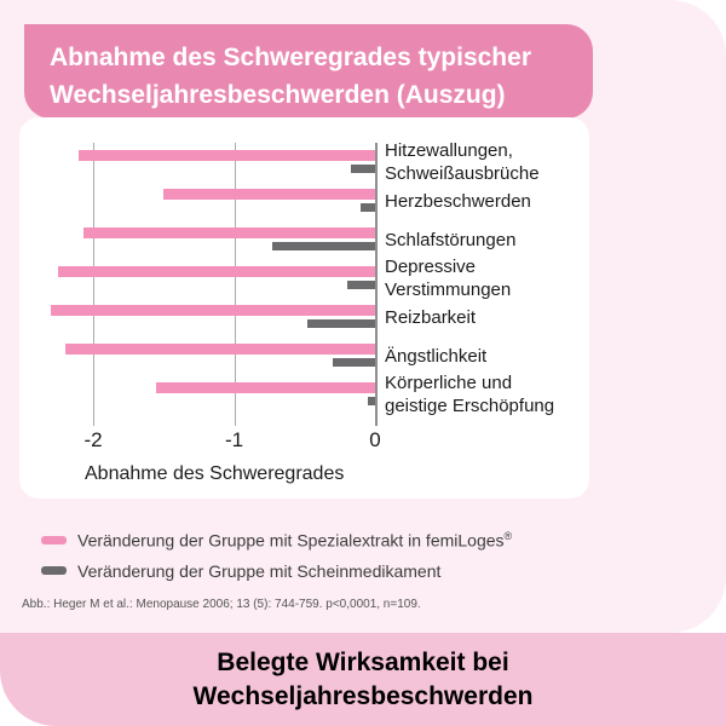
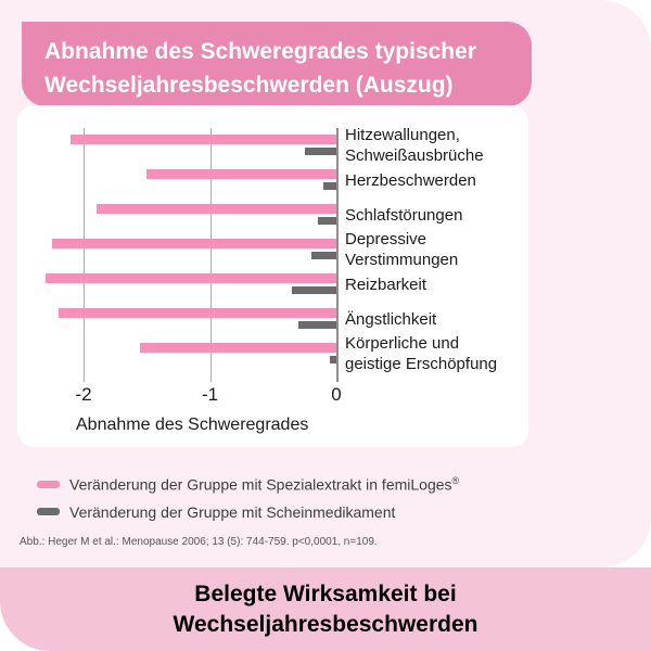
Veränderung der Gruppe mit Scheinmedikament/Hitzewallungen, Schweißausbrüche: -0.17 -> -0.25
Veränderung der Gruppe mit Spezialextrakt in femiLoges®/Schlafstörungen: -2.07 -> -1.90
Veränderung der Gruppe mit Scheinmedikament/Schlafstörungen: -0.73 -> -0.15
Veränderung der Gruppe mit Scheinmedikament/Reizbarkeit: -0.48 -> -0.35
